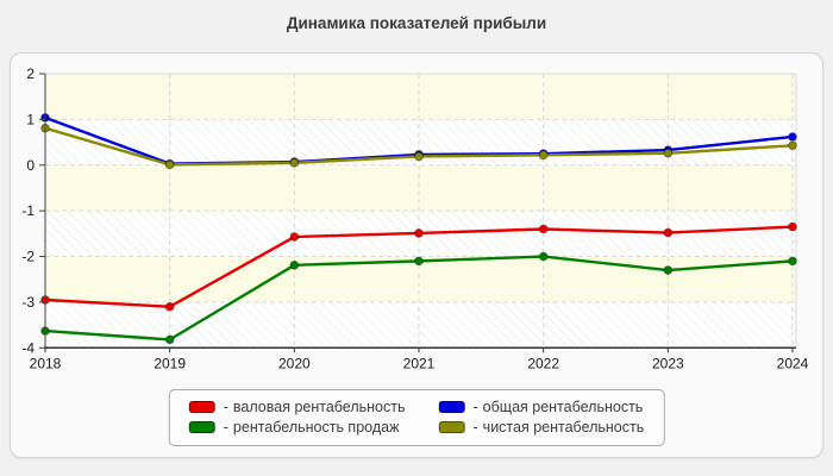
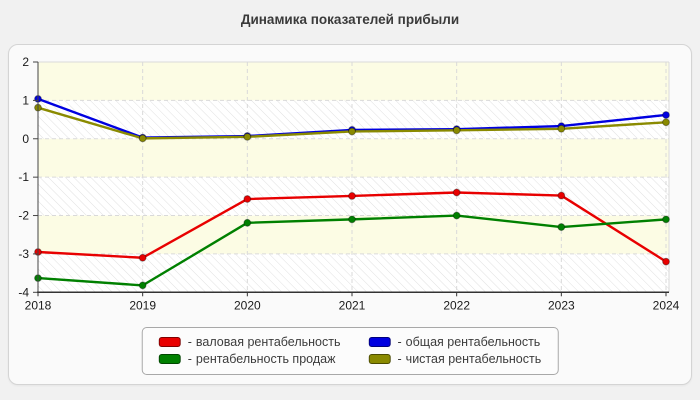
валовая рентабельность/2024: -1.4 -> -3.2
